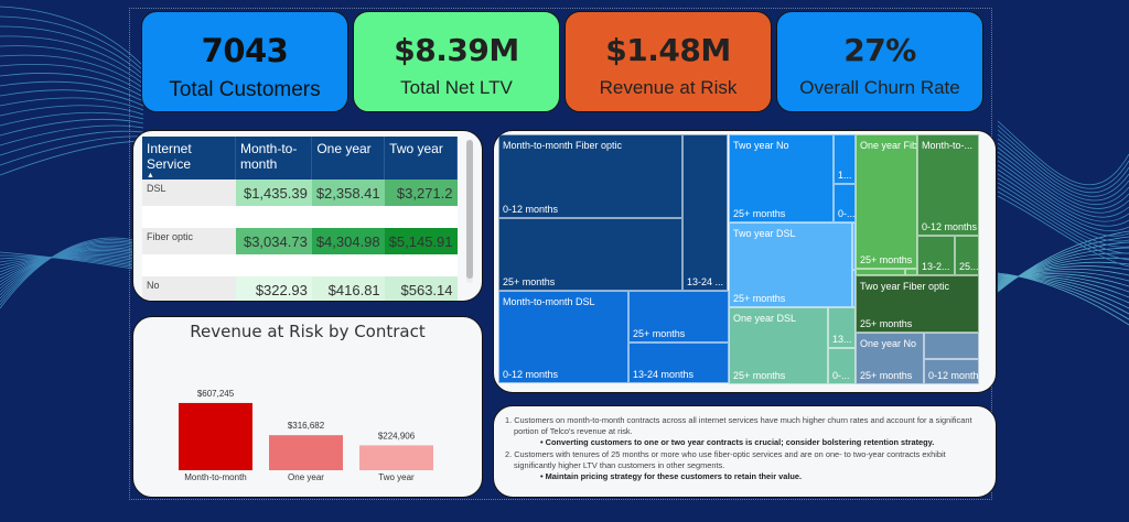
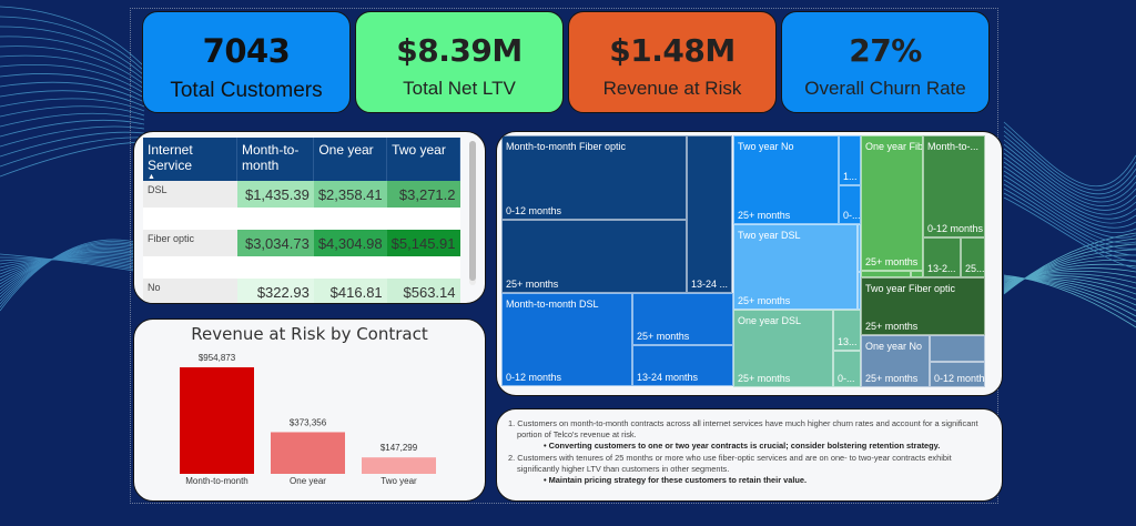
Month-to-month: $607,245 -> $954,873
One year: $316,682 -> $373,356
Two year: $224,906 -> $147,299
